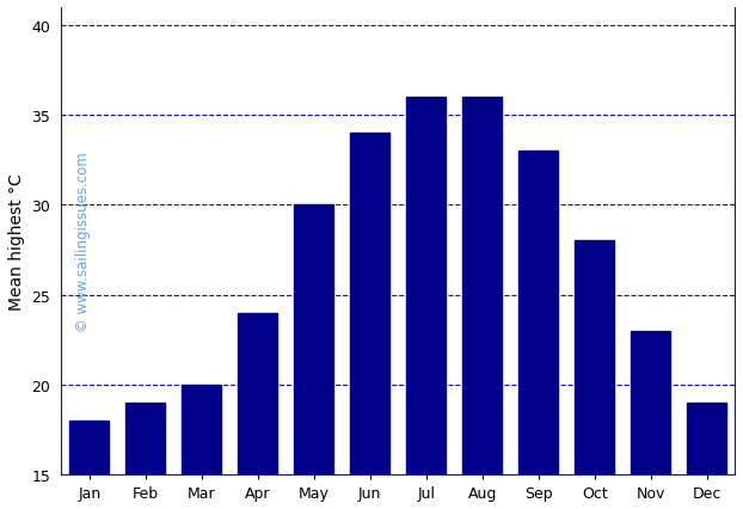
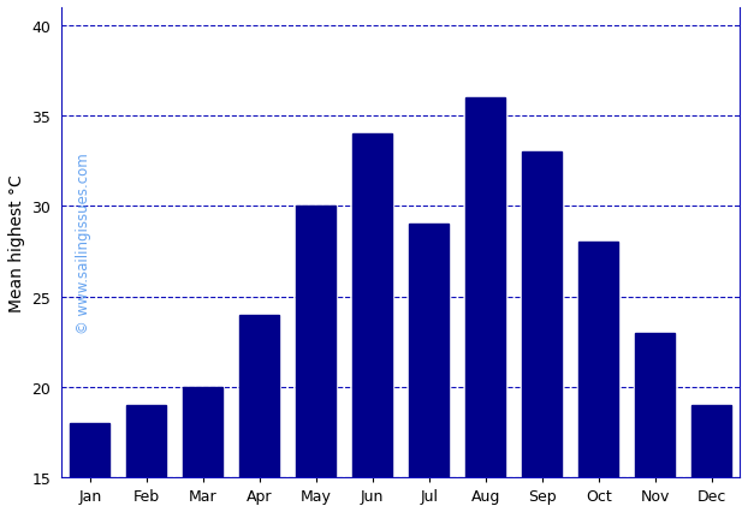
Jul: 36 -> 29
